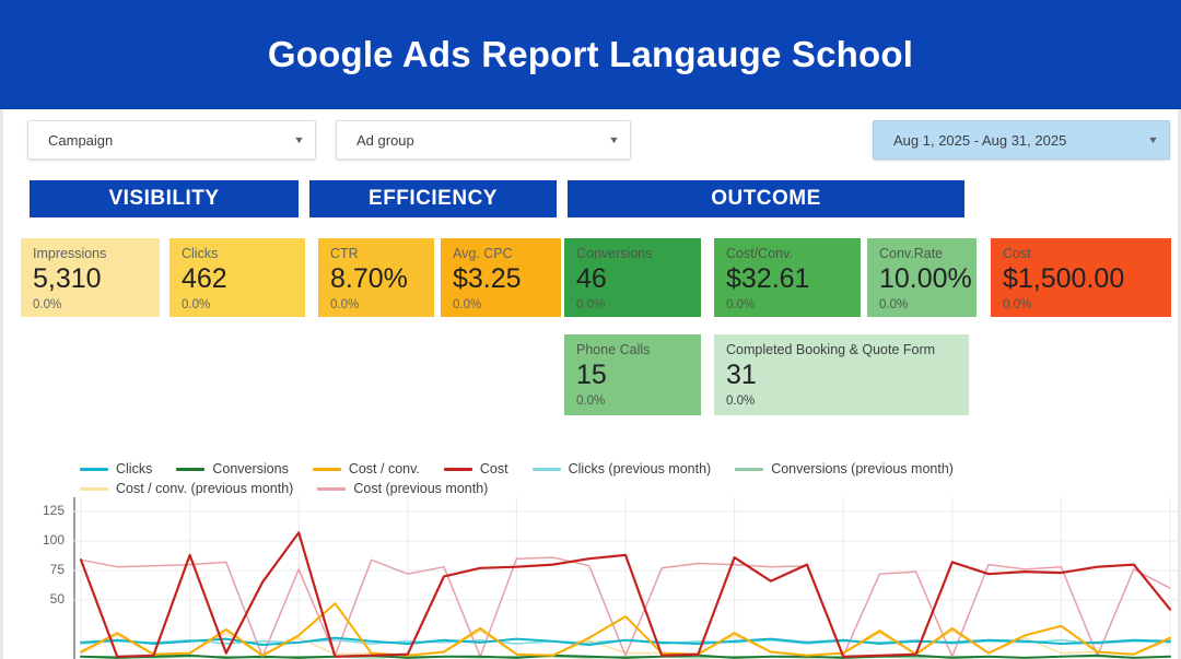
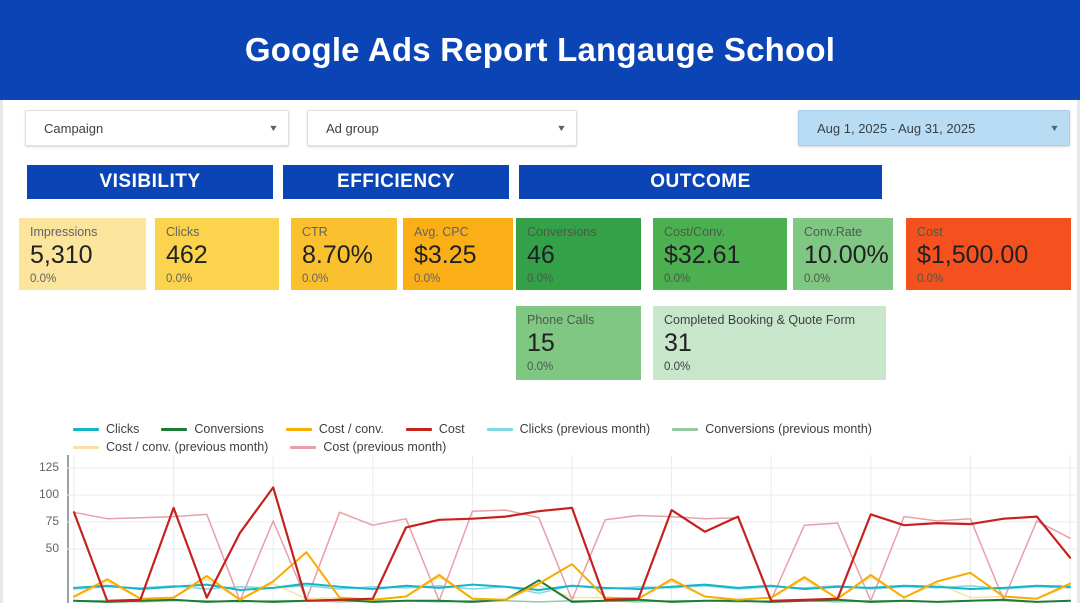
Conversions/15: 2 -> 21
Clicks (previous month)/15: 14 -> 9
